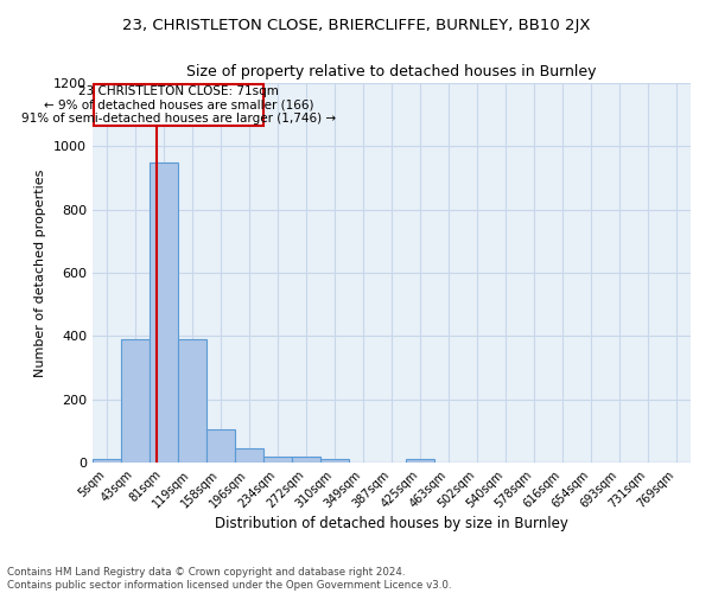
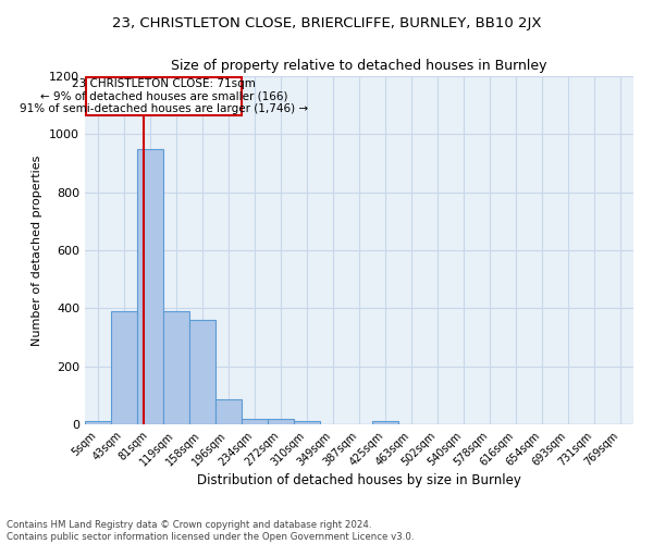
158sqm: 105 -> 360
196sqm: 45 -> 85
